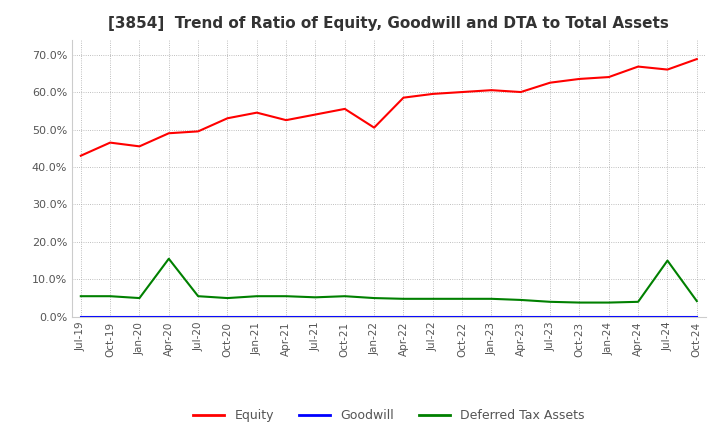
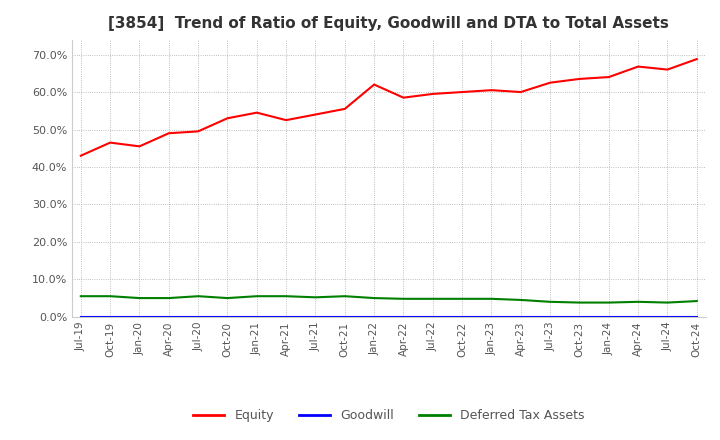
Deferred Tax Assets/Apr-20: 15.5% -> 5.0%
Equity/Jan-22: 50.5% -> 62.0%
Deferred Tax Assets/Jul-24: 15.0% -> 3.8%
